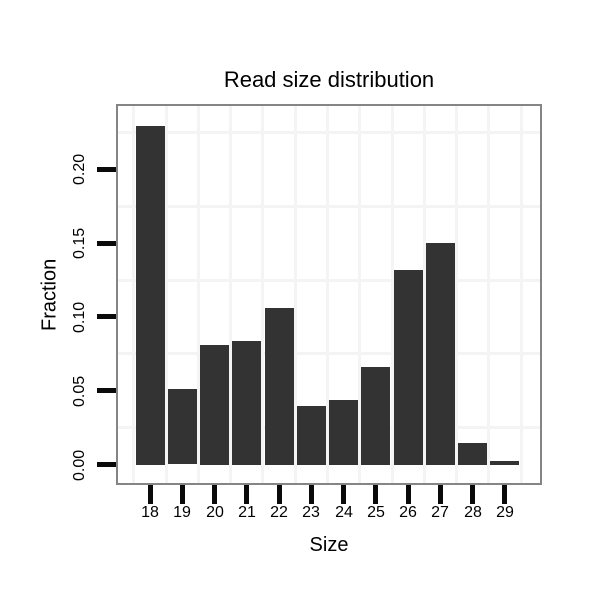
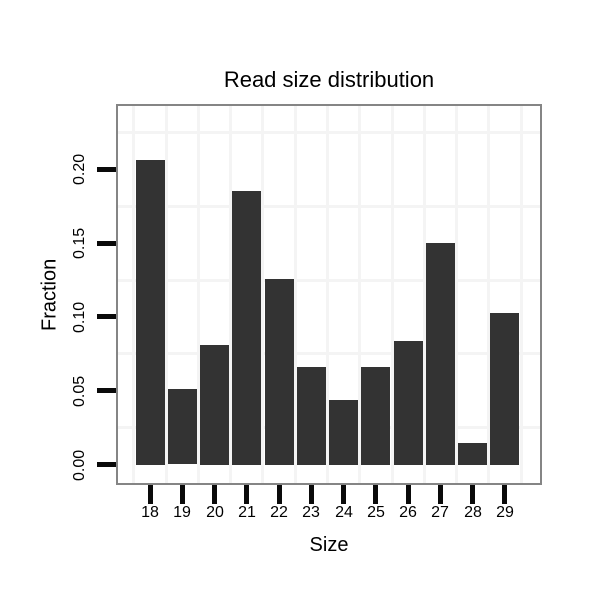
18: 0.229 -> 0.206
21: 0.084 -> 0.185
22: 0.106 -> 0.126
23: 0.040 -> 0.066
26: 0.132 -> 0.084
29: 0.003 -> 0.103
